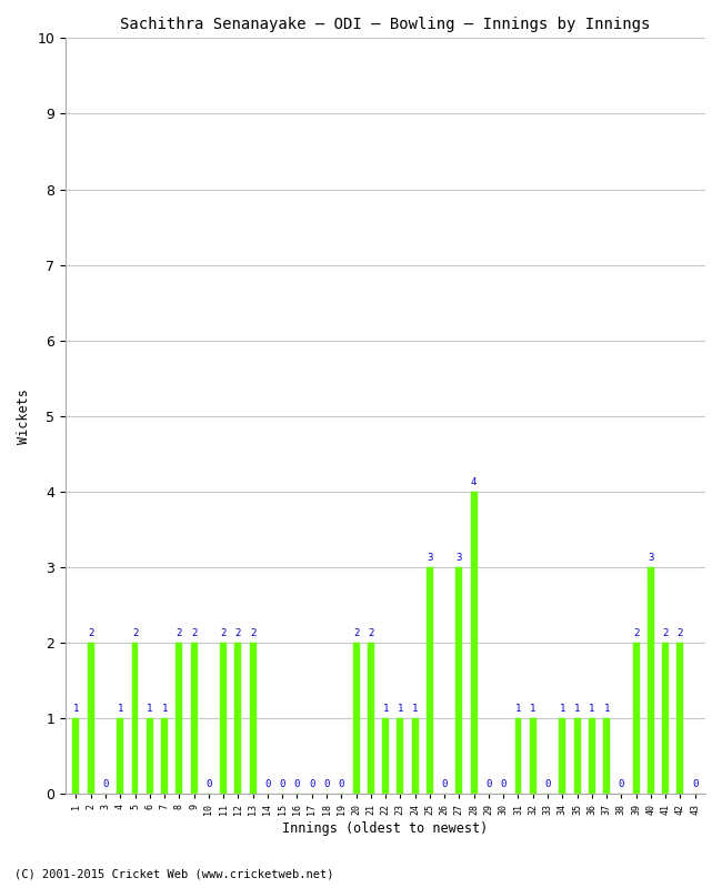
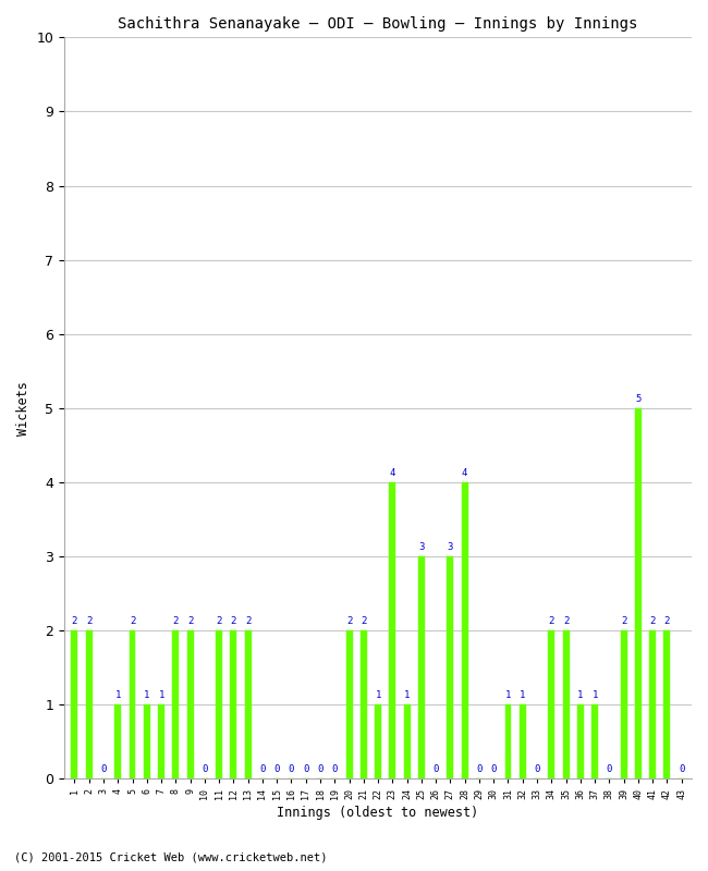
1: 1 -> 2
23: 1 -> 4
34: 1 -> 2
35: 1 -> 2
40: 3 -> 5
